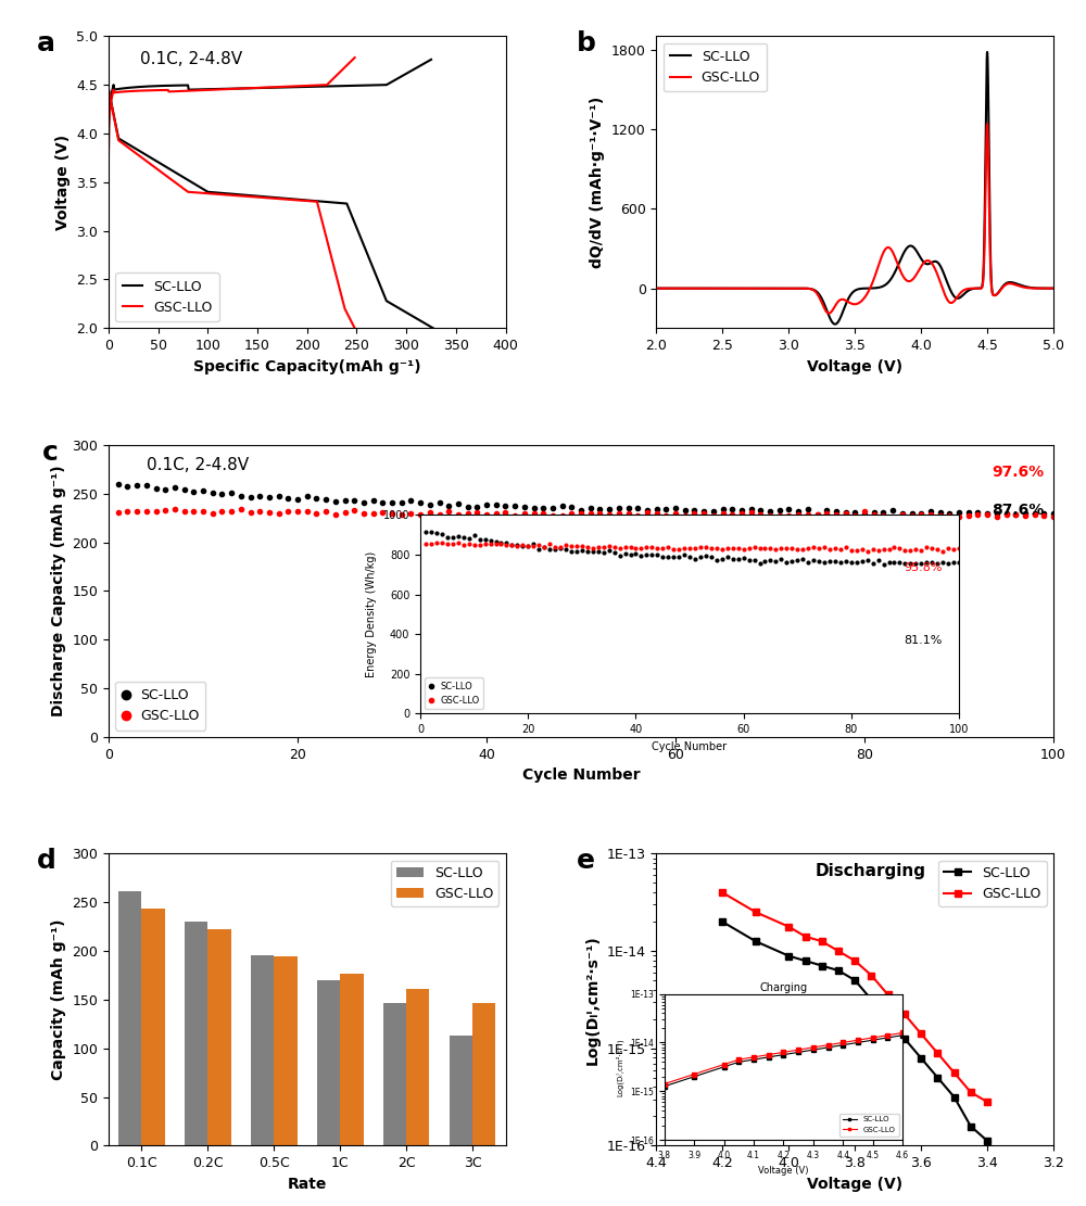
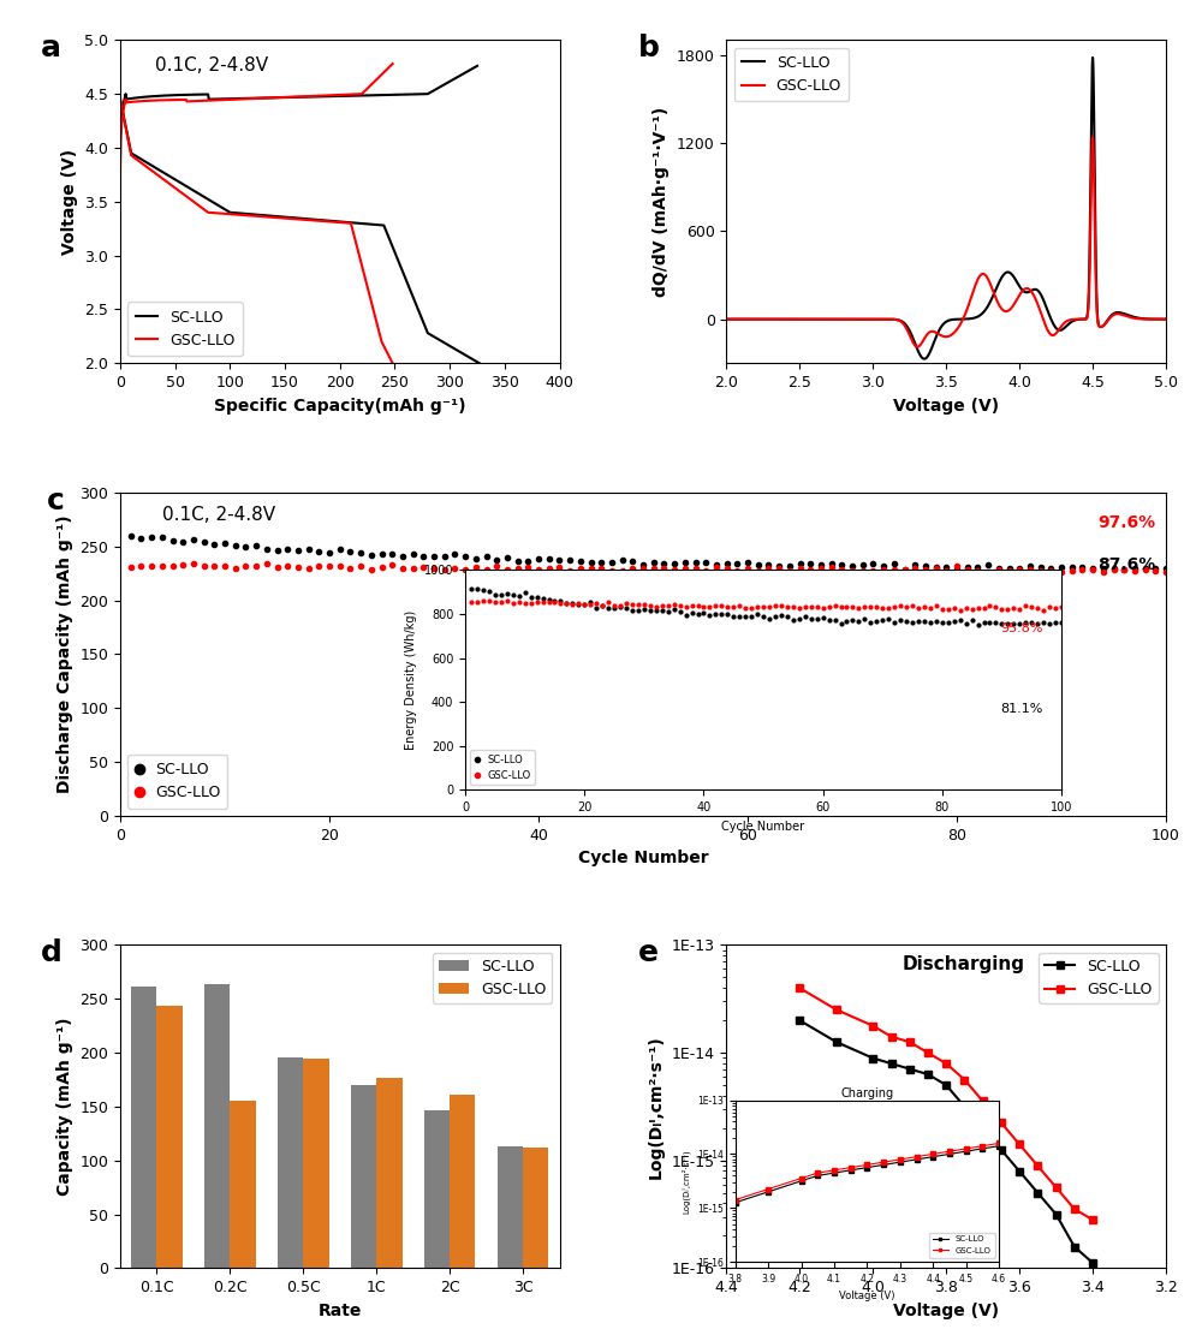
SC-LLO/0.2C: 230 -> 264
GSC-LLO/0.2C: 222 -> 156
GSC-LLO/3C: 147 -> 112
